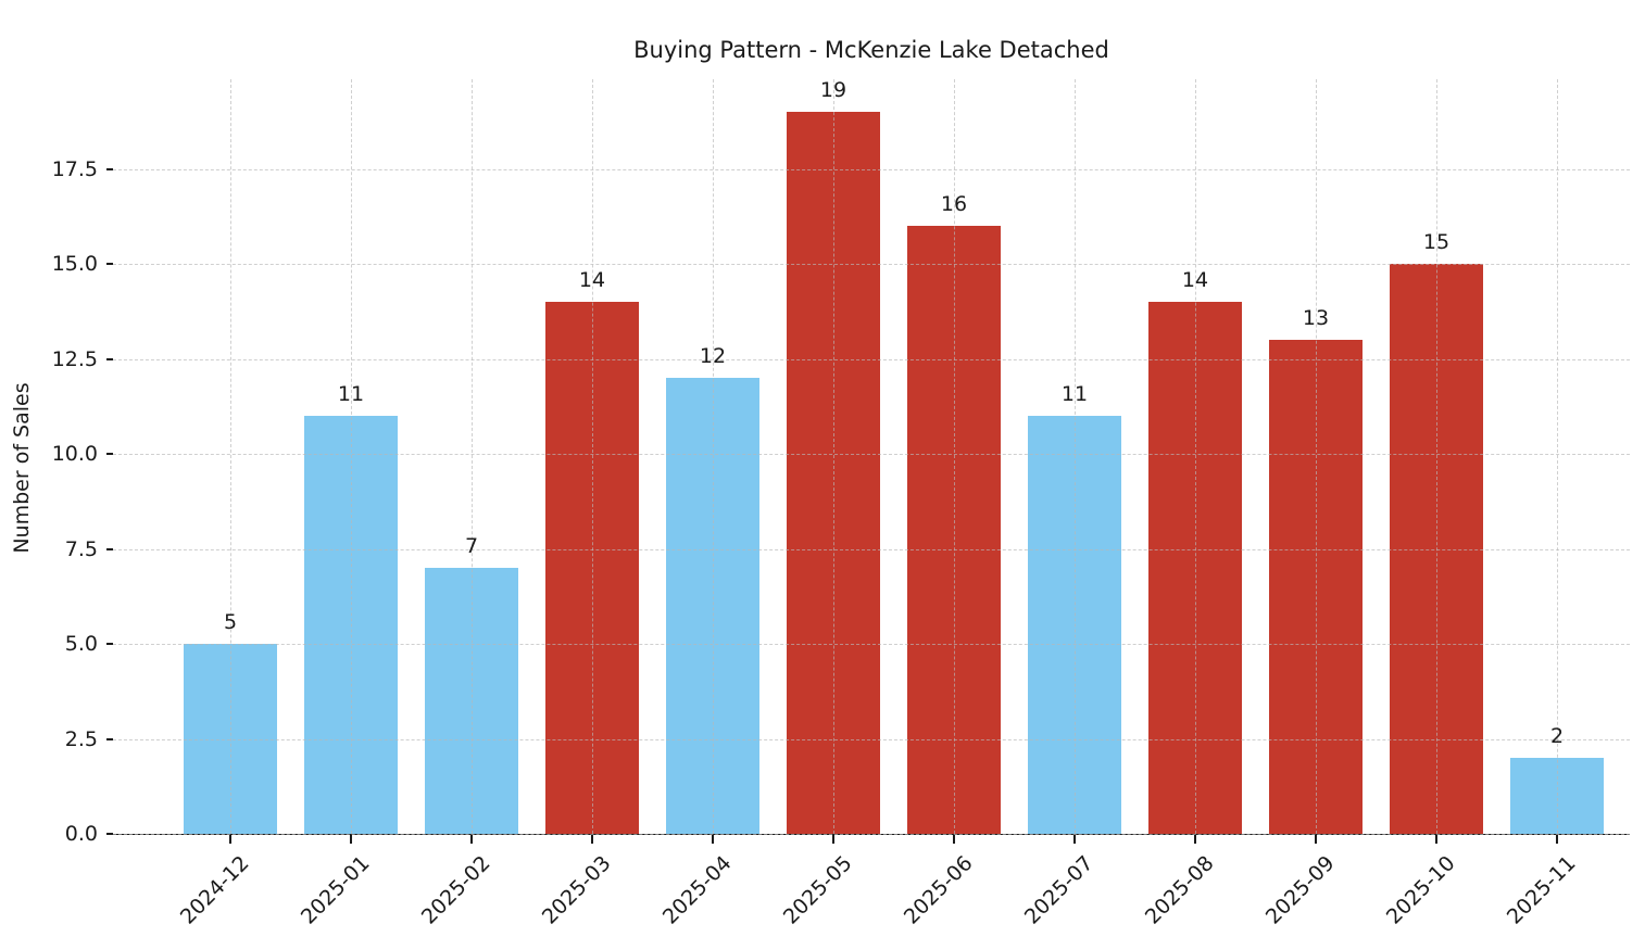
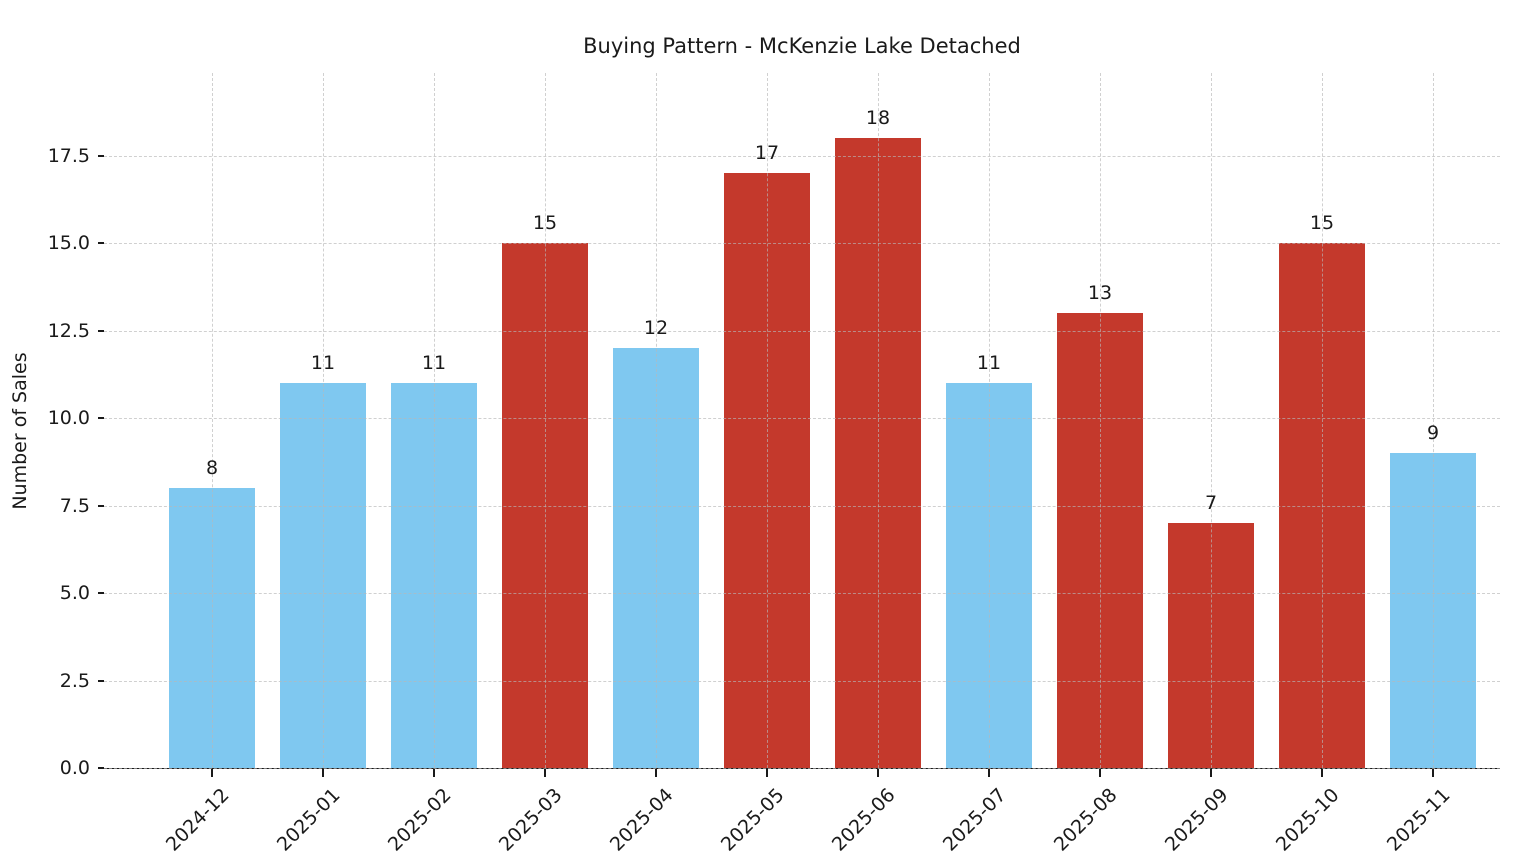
2024-12: 5 -> 8
2025-02: 7 -> 11
2025-03: 14 -> 15
2025-05: 19 -> 17
2025-06: 16 -> 18
2025-08: 14 -> 13
2025-09: 13 -> 7
2025-11: 2 -> 9
